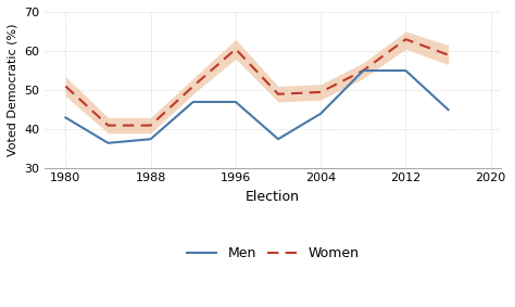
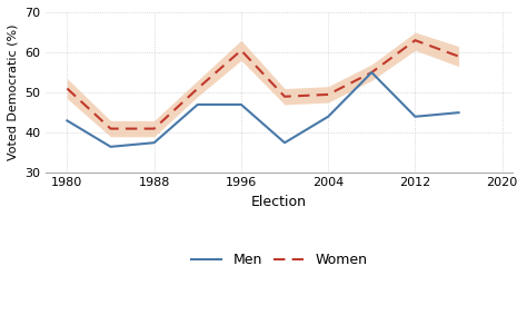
Men/2012: 55.0 -> 44.0
